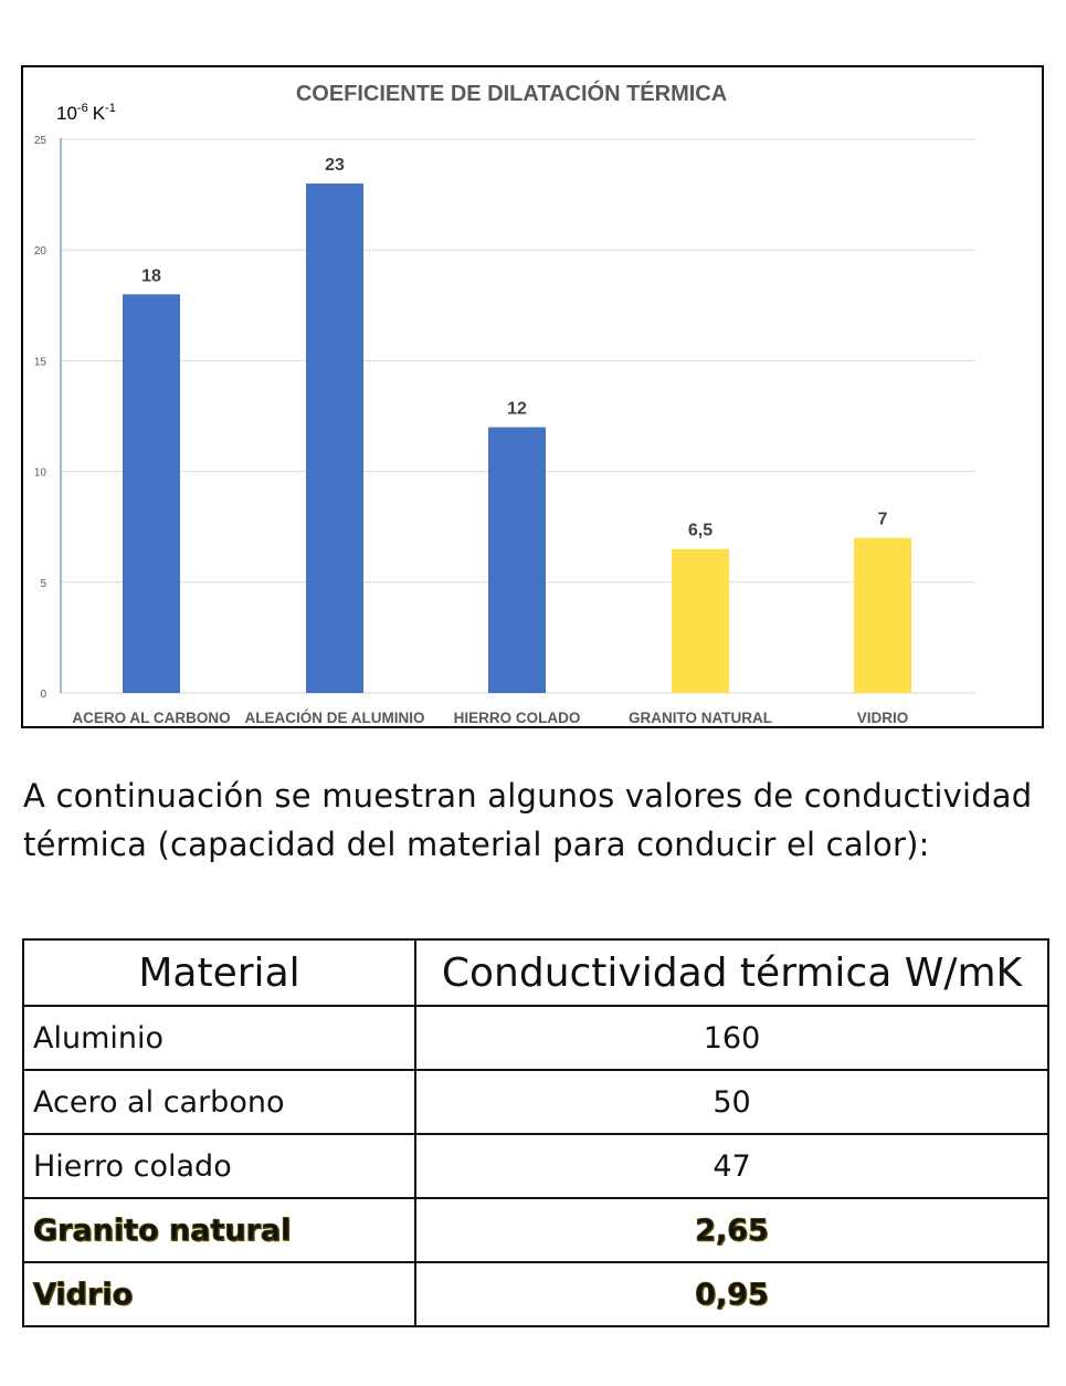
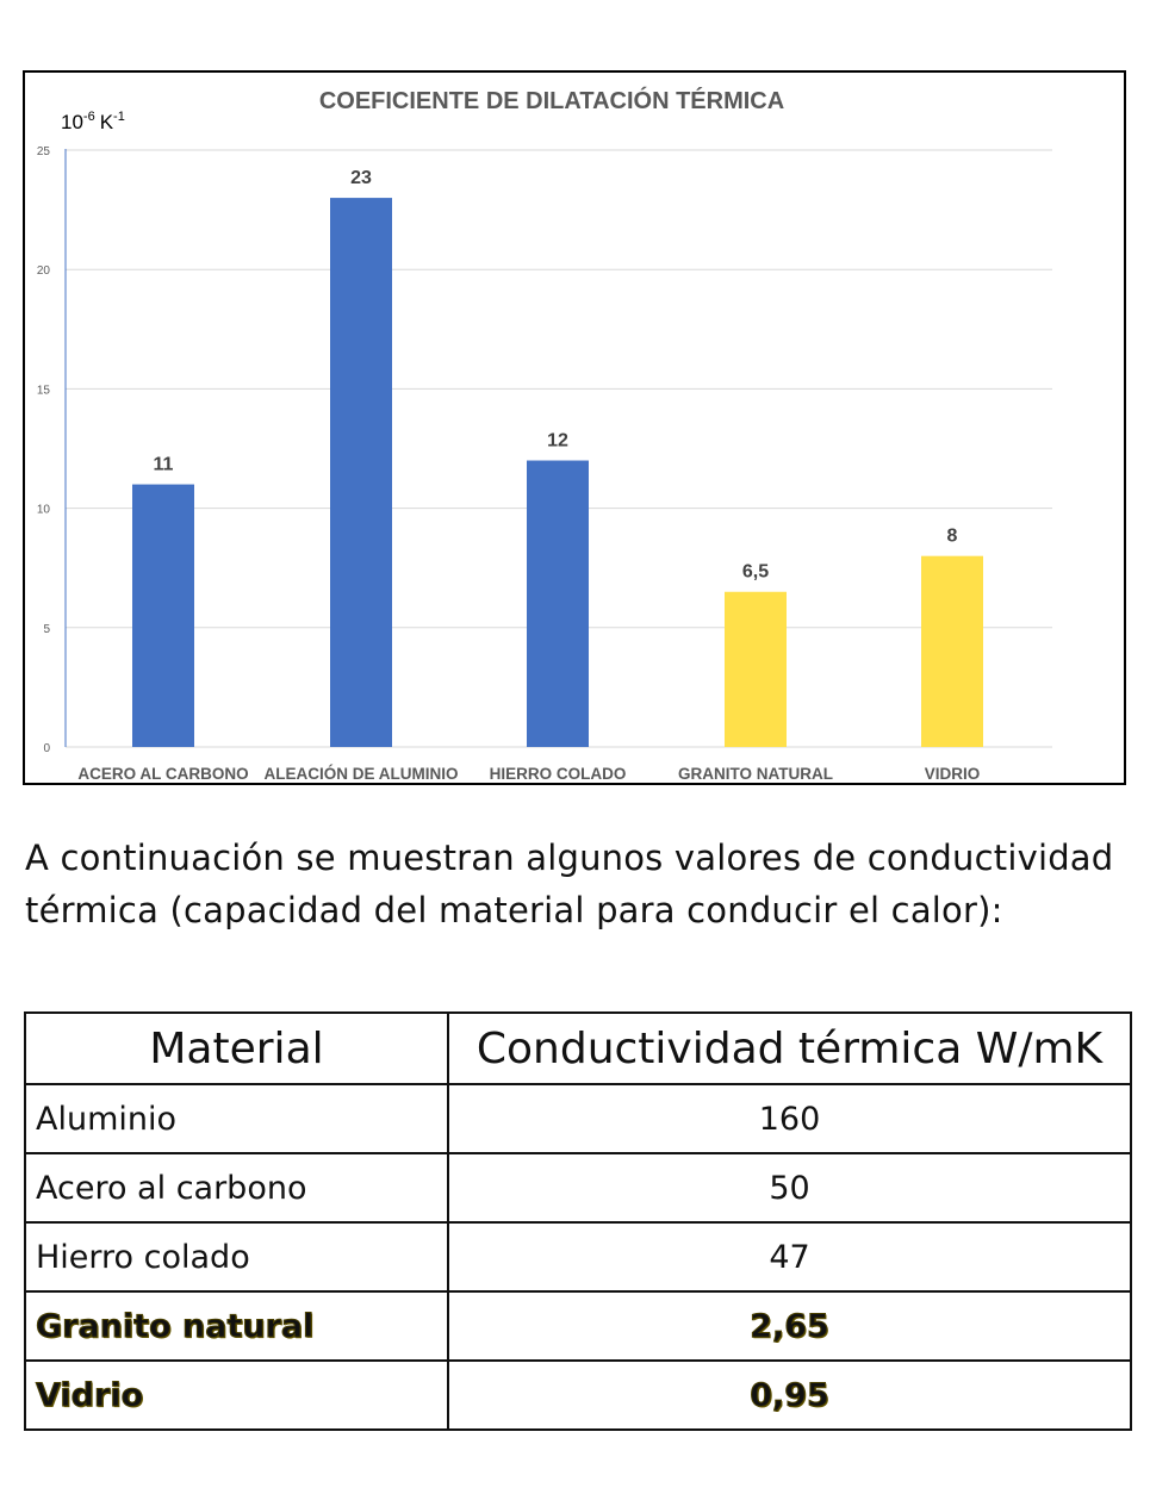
ACERO AL CARBONO: 18 -> 11
VIDRIO: 7 -> 8
